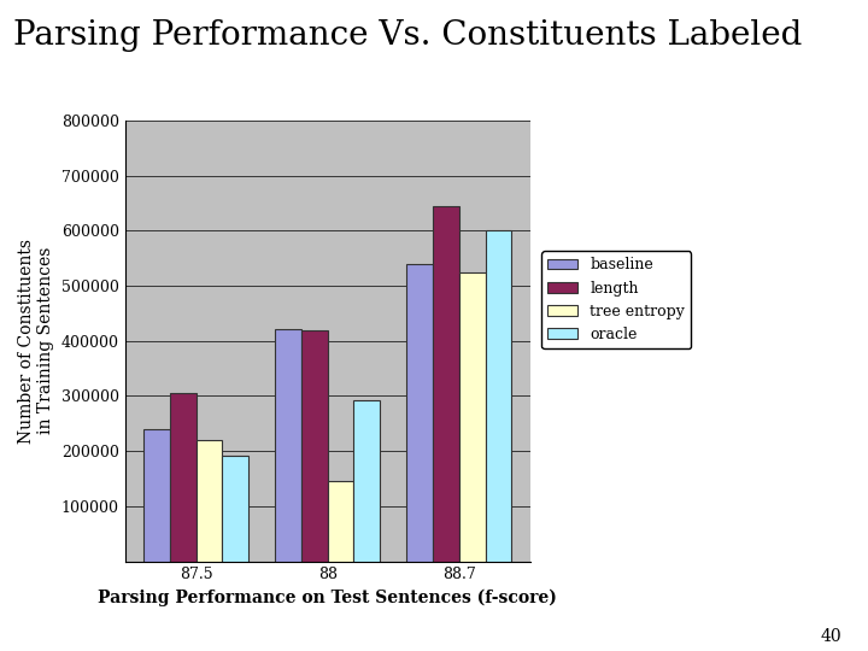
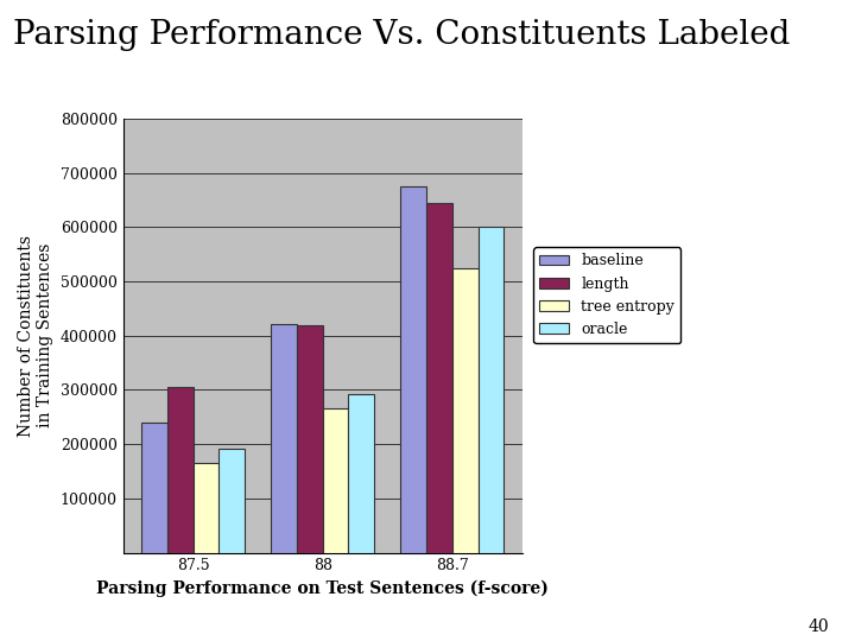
tree entropy/87.5: 220000 -> 165000
tree entropy/88: 145000 -> 265000
baseline/88.7: 540000 -> 675000
